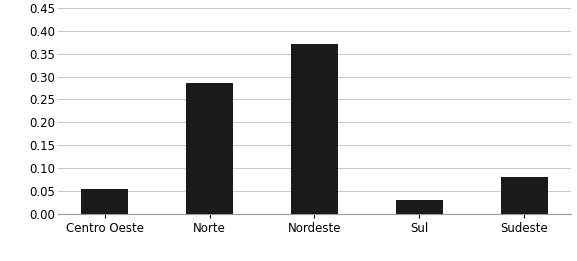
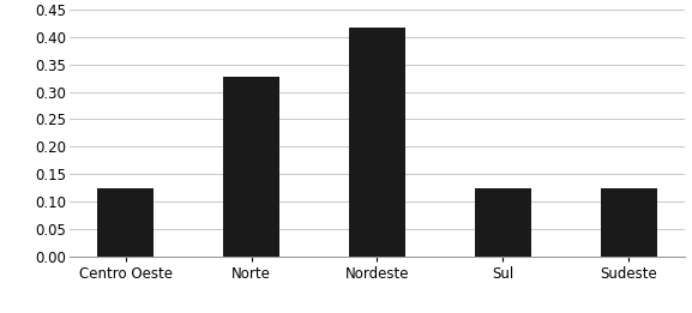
Centro Oeste: 0.055 -> 0.125
Norte: 0.285 -> 0.327
Nordeste: 0.370 -> 0.417
Sul: 0.030 -> 0.125
Sudeste: 0.080 -> 0.125
